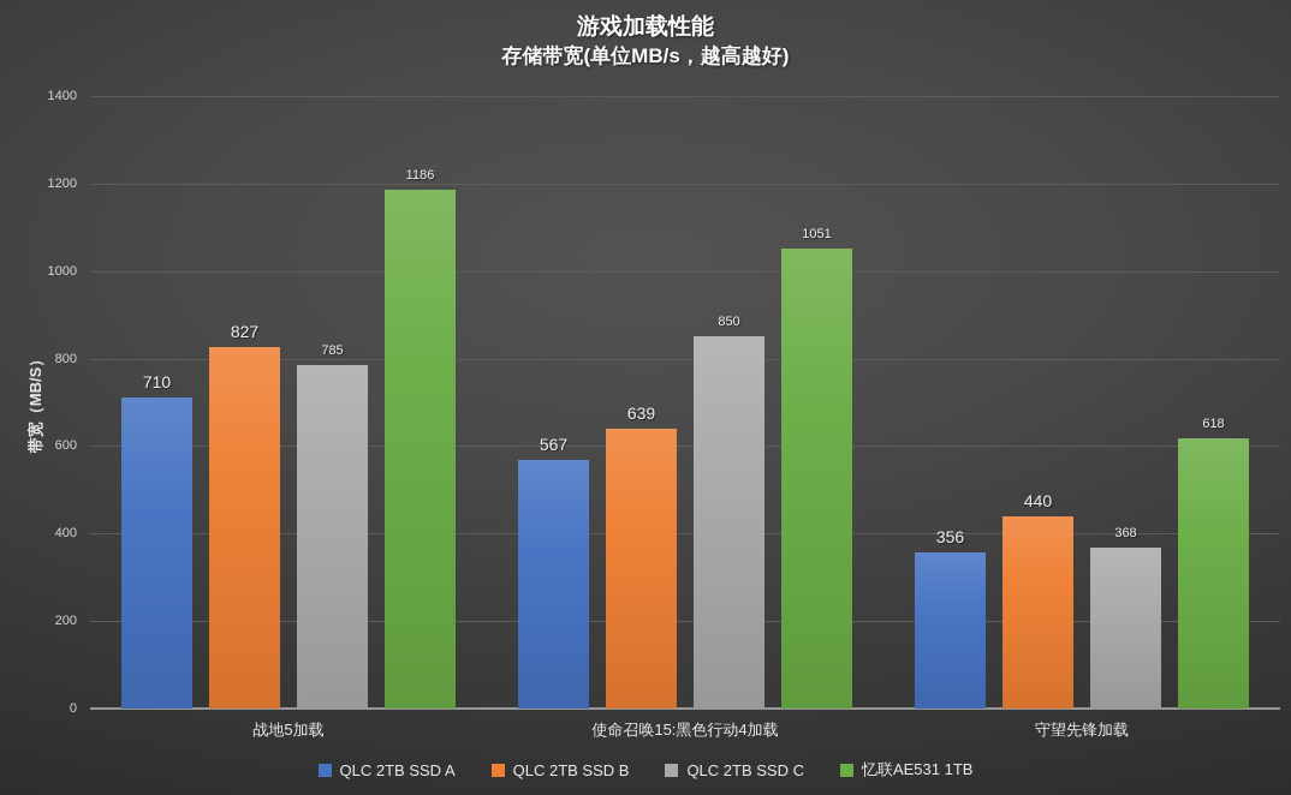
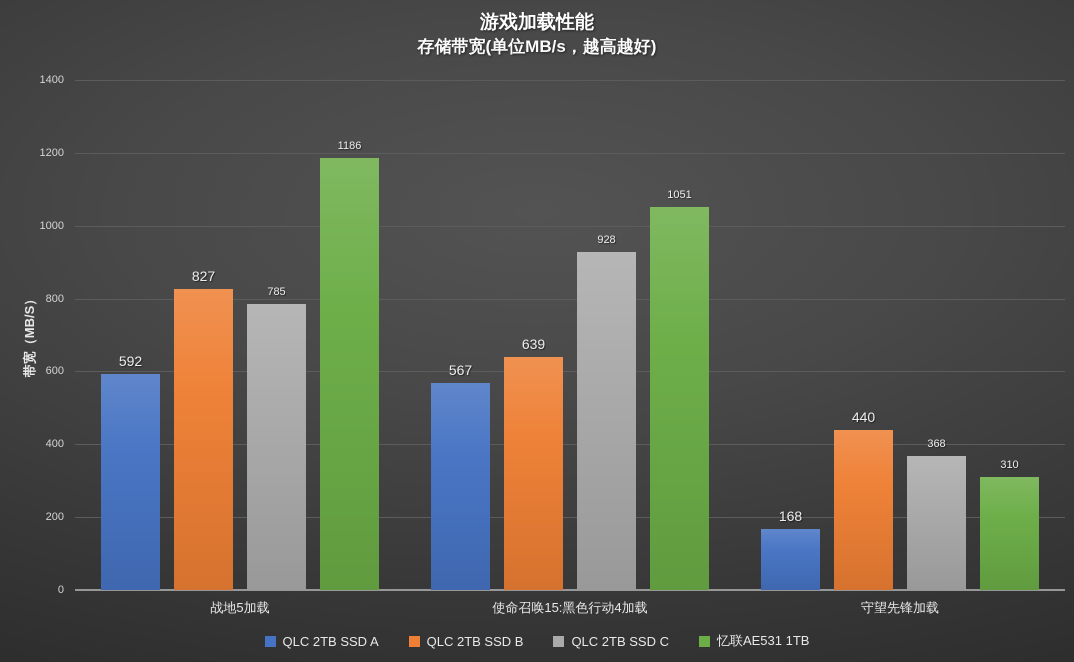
QLC 2TB SSD A/战地5加载: 710 -> 592
QLC 2TB SSD C/使命召唤15:黑色行动4加载: 850 -> 928
QLC 2TB SSD A/守望先锋加载: 356 -> 168
忆联AE531 1TB/守望先锋加载: 618 -> 310
